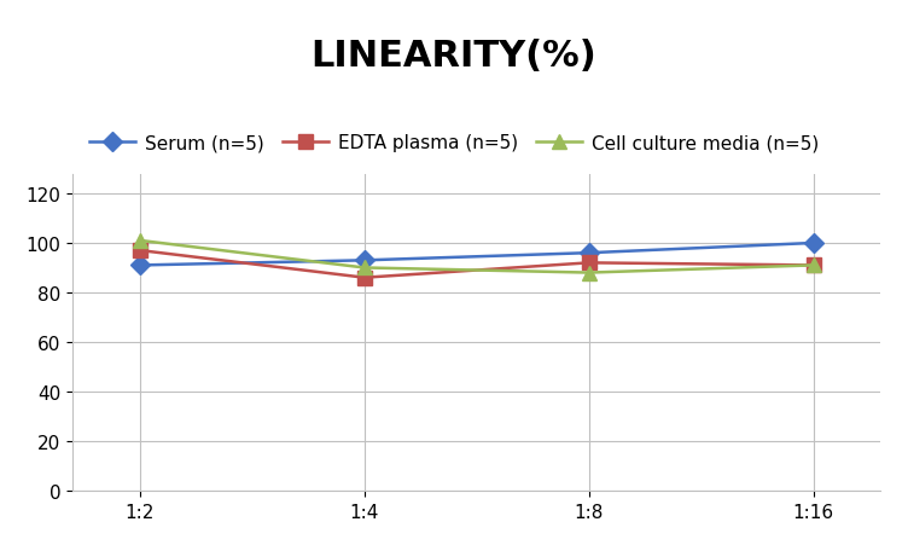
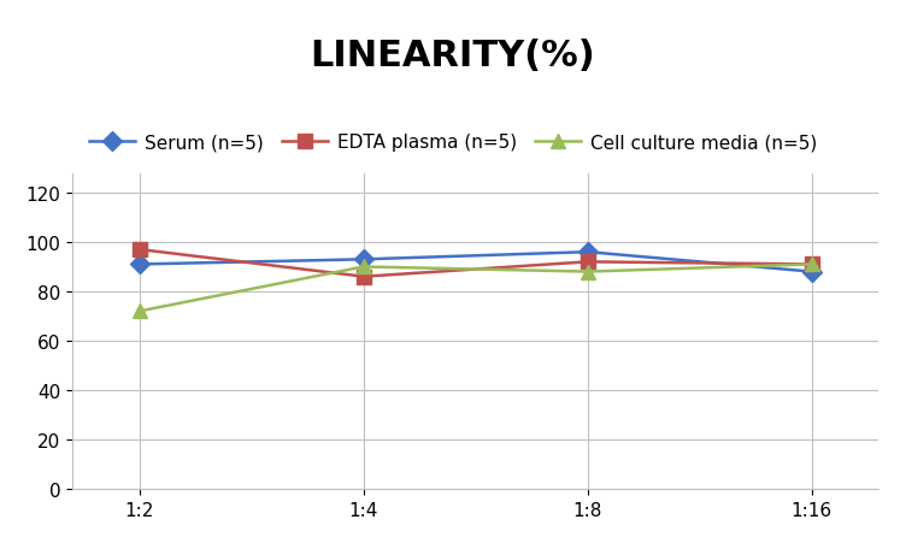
Cell culture media (n=5)/1:2: 101 -> 72
Serum (n=5)/1:16: 100 -> 88
